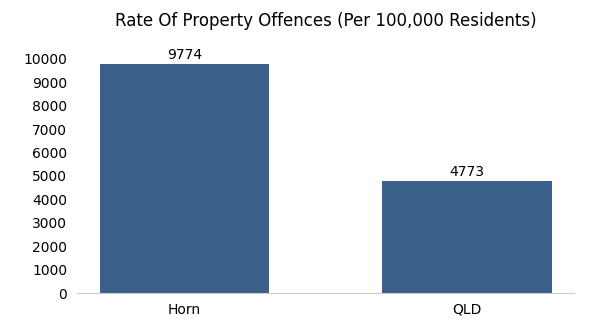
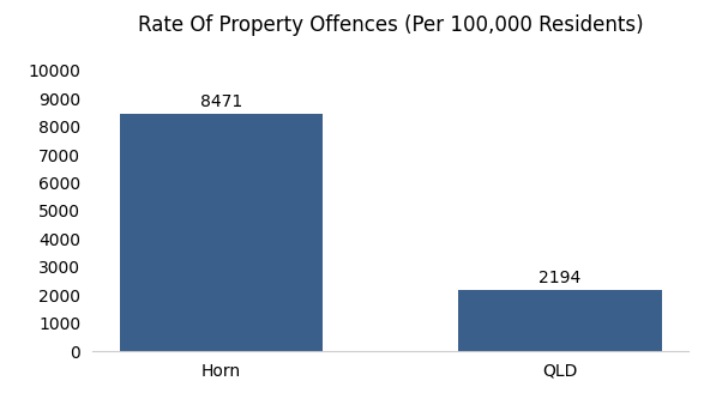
Horn: 9774 -> 8471
QLD: 4773 -> 2194
